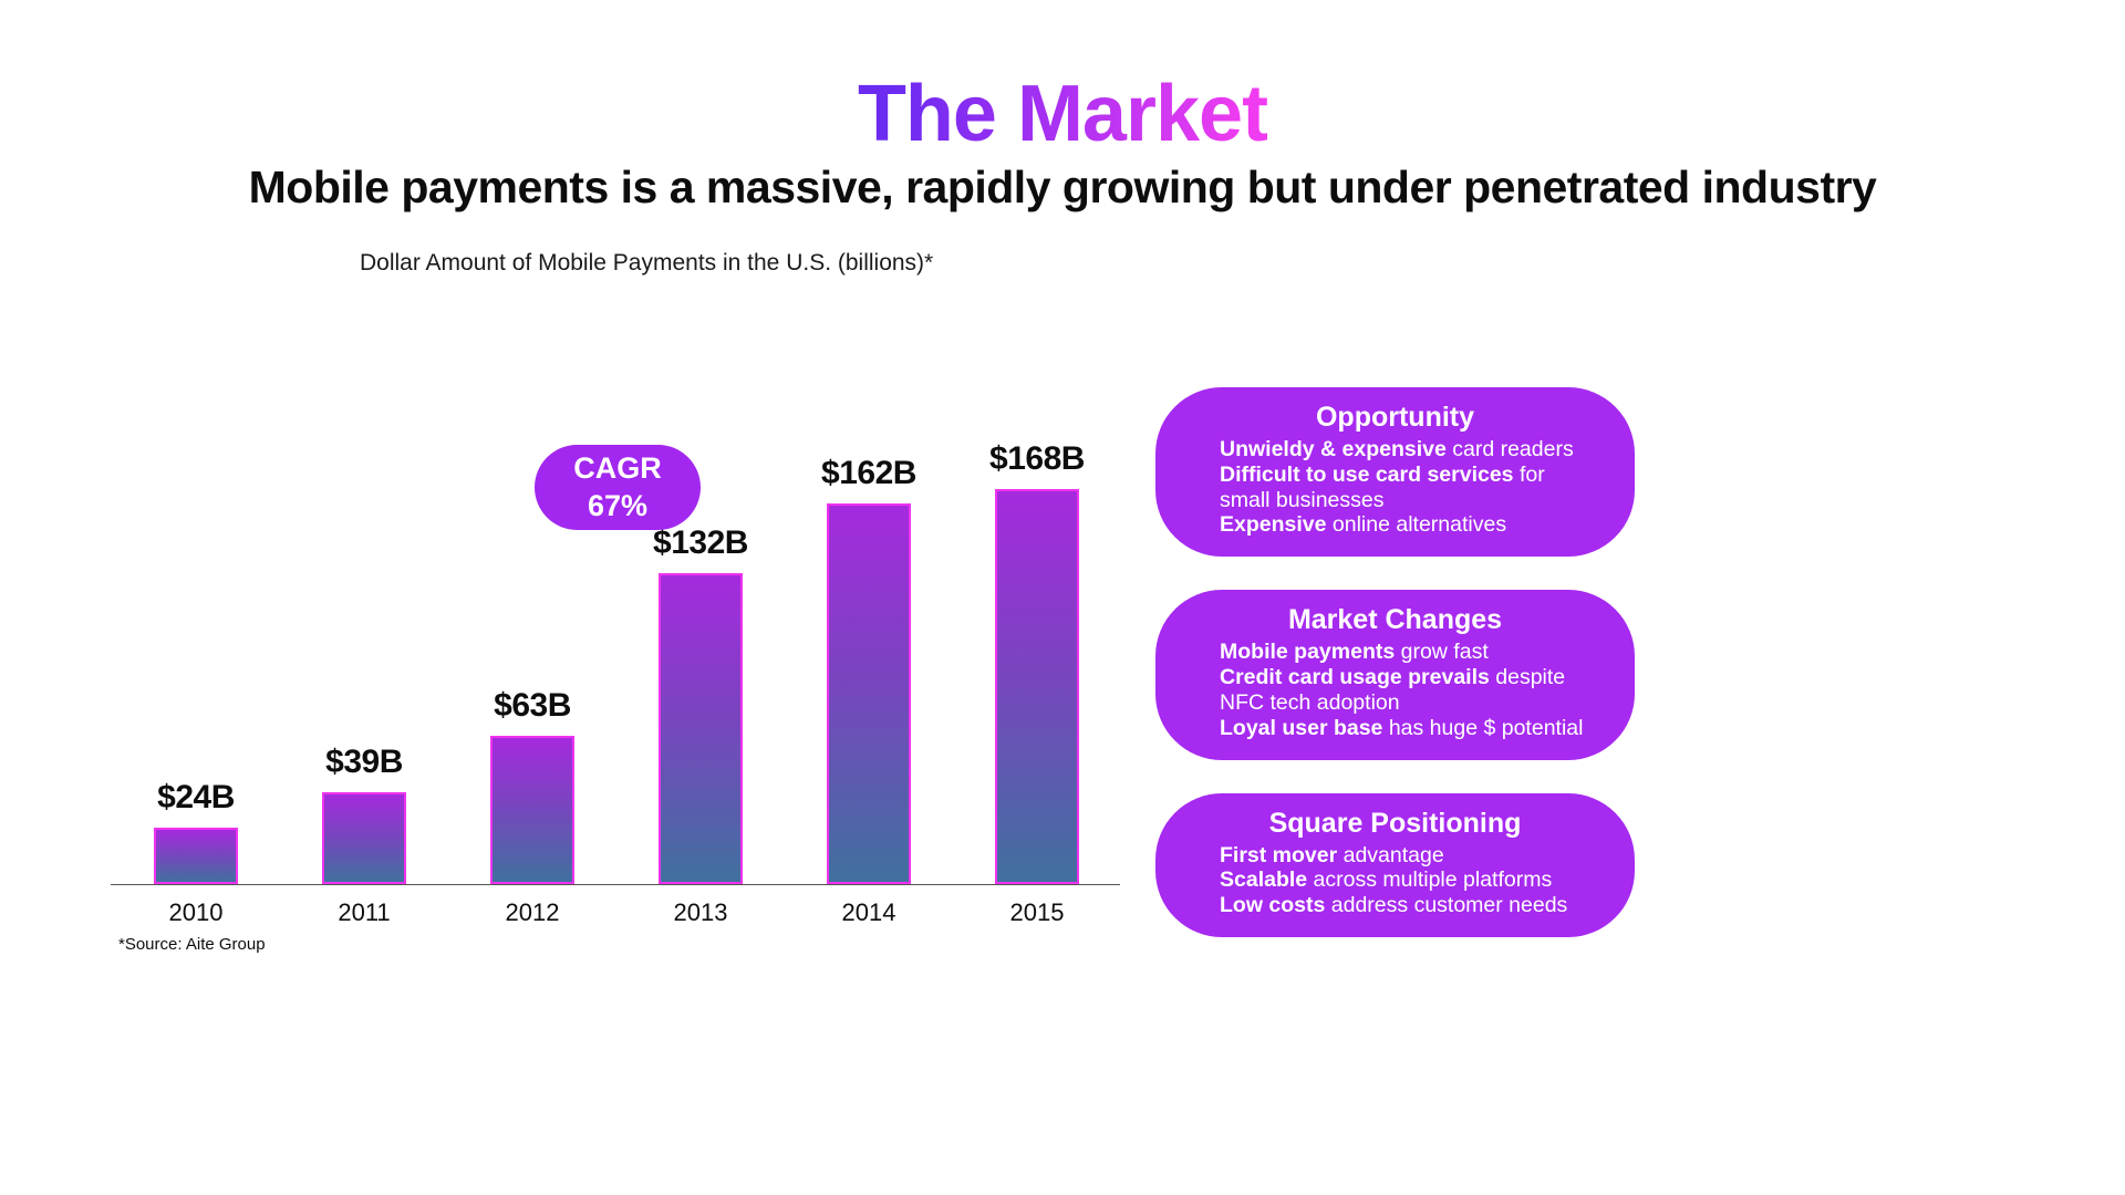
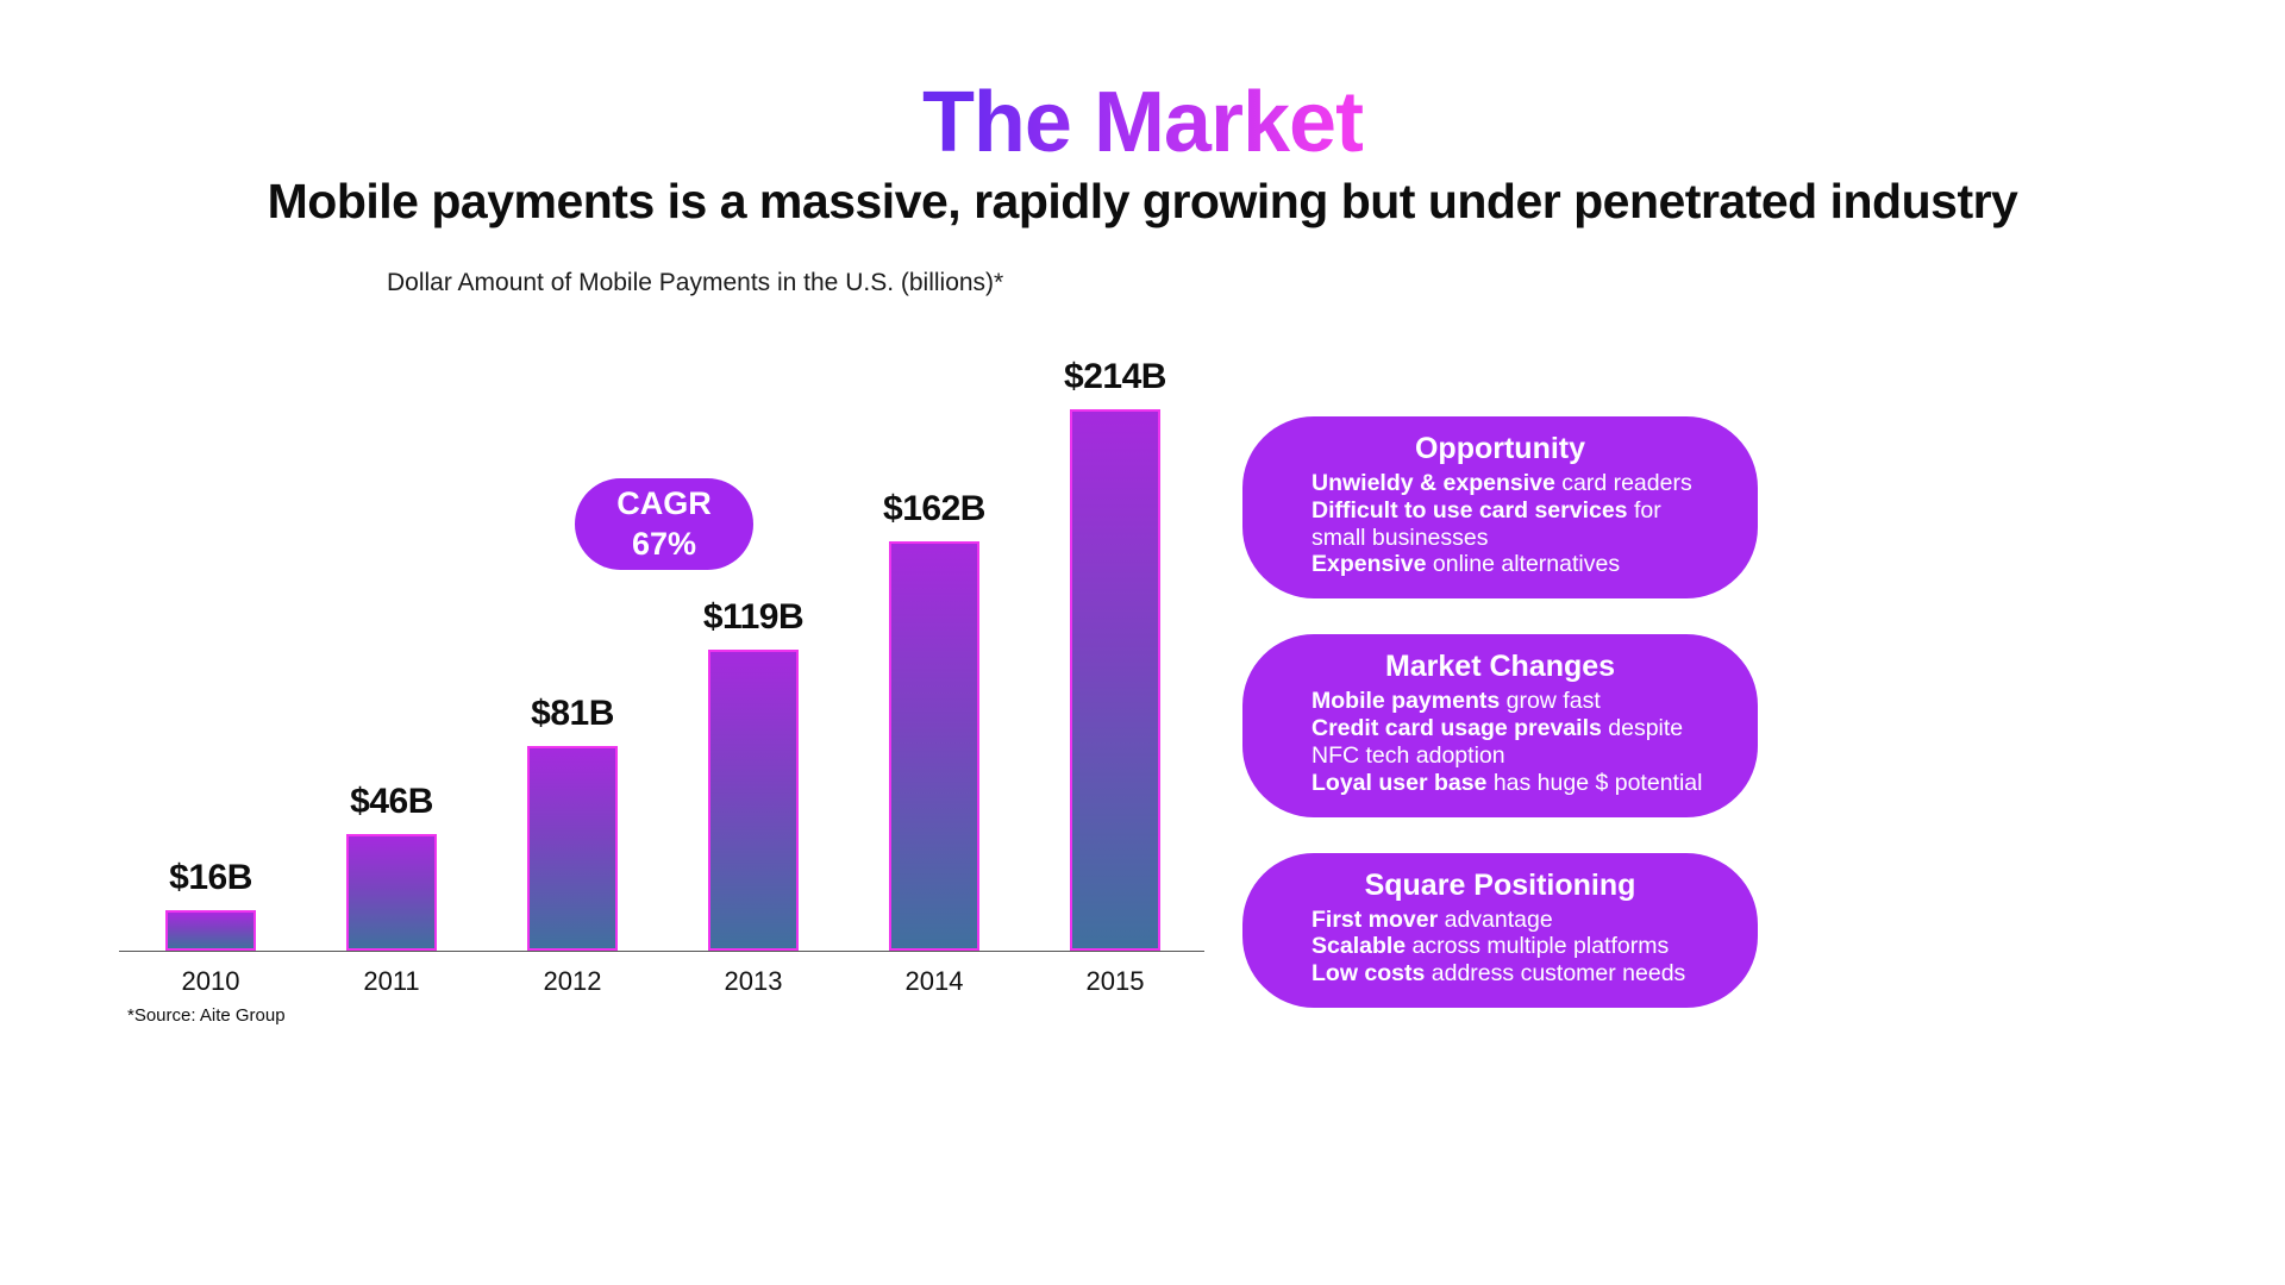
2010: $24B -> $16B
2011: $39B -> $46B
2012: $63B -> $81B
2013: $132B -> $119B
2015: $168B -> $214B
